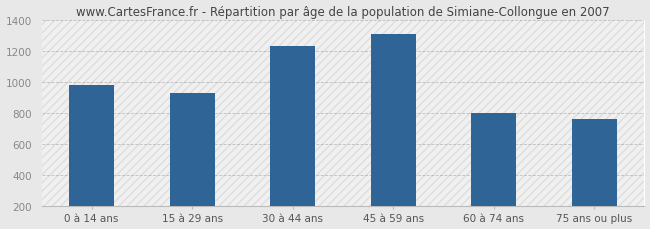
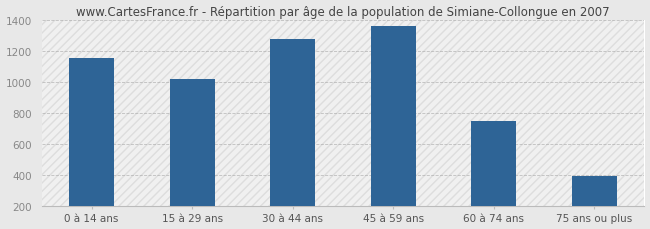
0 à 14 ans: 980 -> 1160
15 à 29 ans: 930 -> 1020
30 à 44 ans: 1230 -> 1280
45 à 59 ans: 1310 -> 1360
60 à 74 ans: 800 -> 750
75 ans ou plus: 760 -> 390
